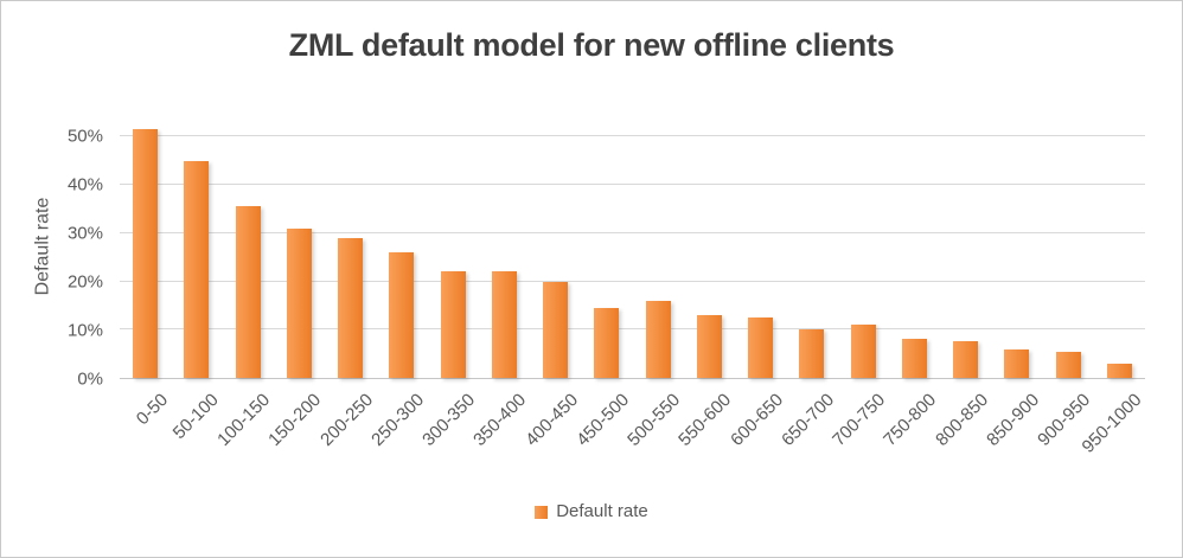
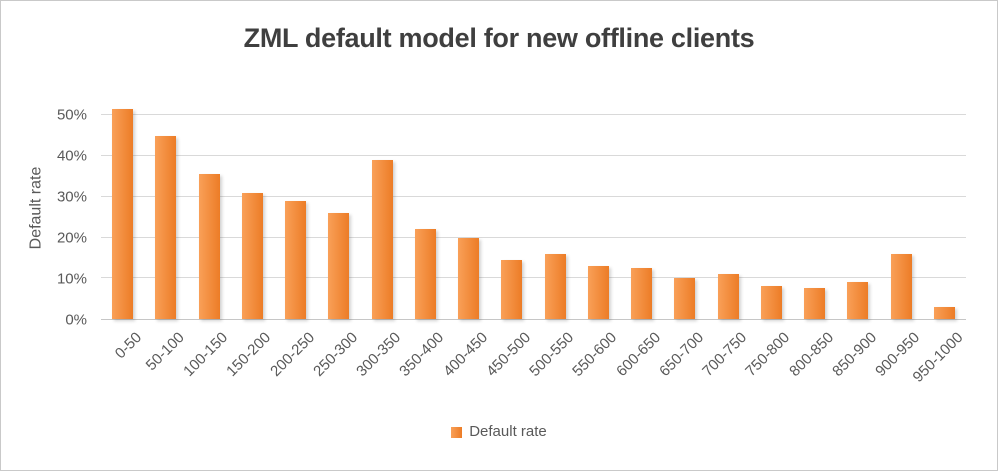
300-350: 22% -> 39%
850-900: 6% -> 9%
900-950: 6% -> 16%
